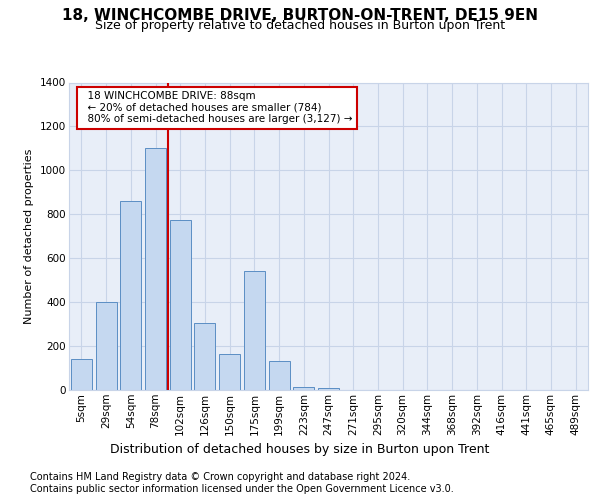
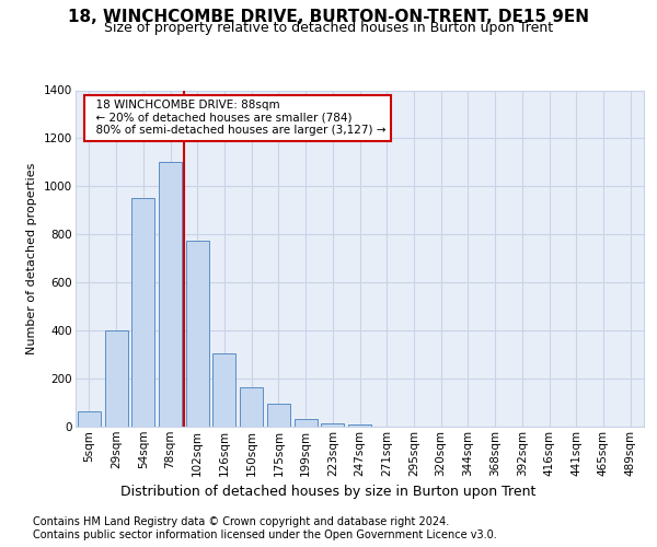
5sqm: 140 -> 65
54sqm: 860 -> 950
175sqm: 540 -> 95
199sqm: 130 -> 30
